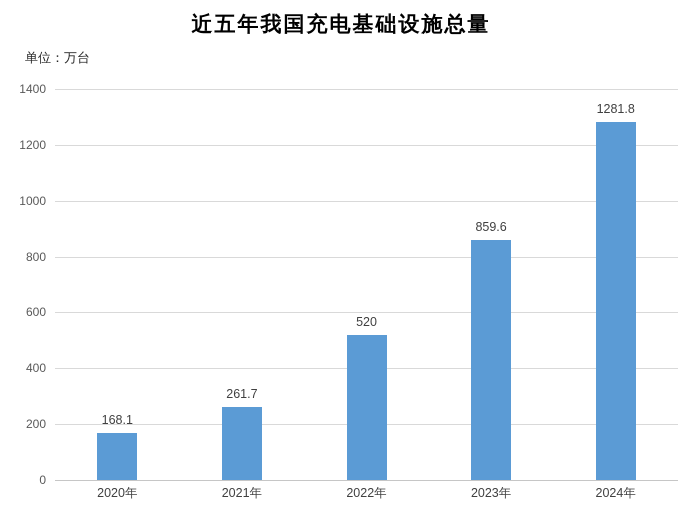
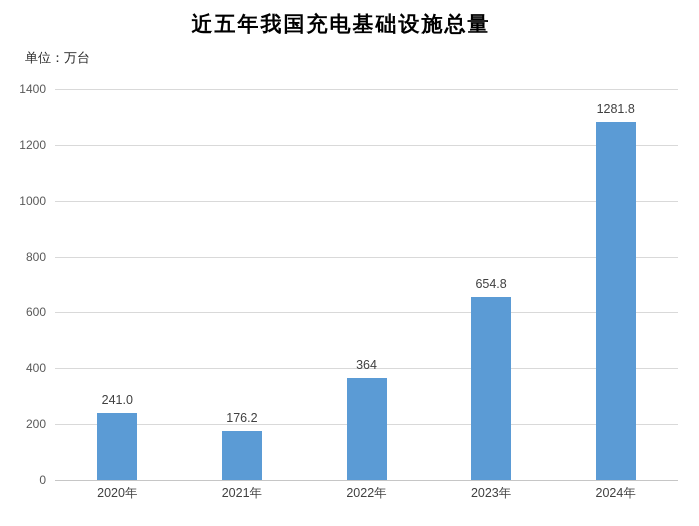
2020年: 168.1 -> 241.0
2021年: 261.7 -> 176.2
2022年: 520 -> 364
2023年: 859.6 -> 654.8
